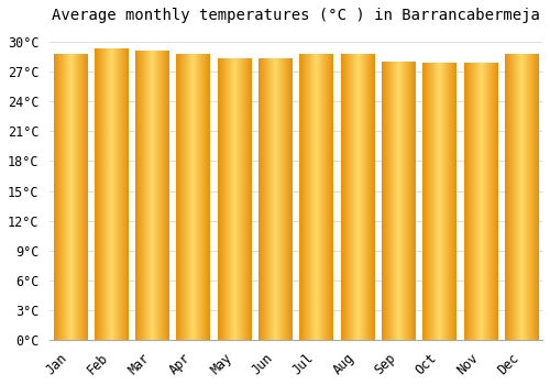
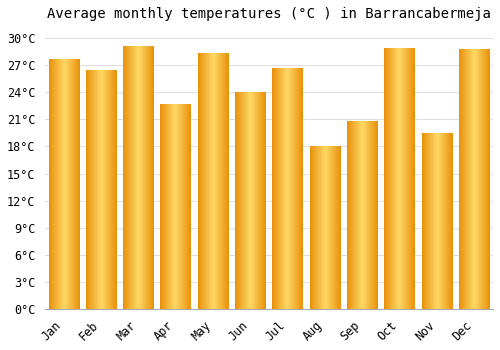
Jan: 28.7°C -> 27.6°C
Feb: 29.3°C -> 26.4°C
Apr: 28.7°C -> 22.6°C
Jun: 28.3°C -> 24.0°C
Jul: 28.7°C -> 26.6°C
Aug: 28.7°C -> 18.0°C
Sep: 28.0°C -> 20.8°C
Oct: 27.8°C -> 28.8°C
Nov: 27.8°C -> 19.4°C
